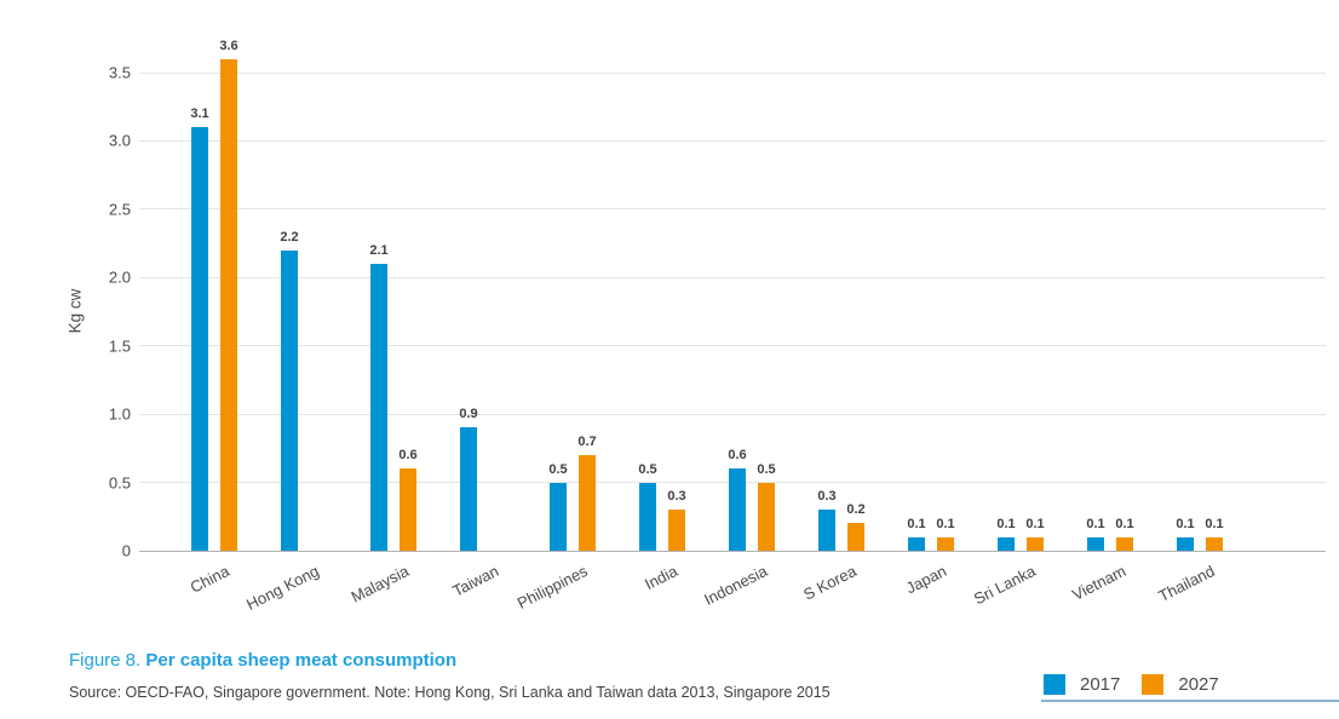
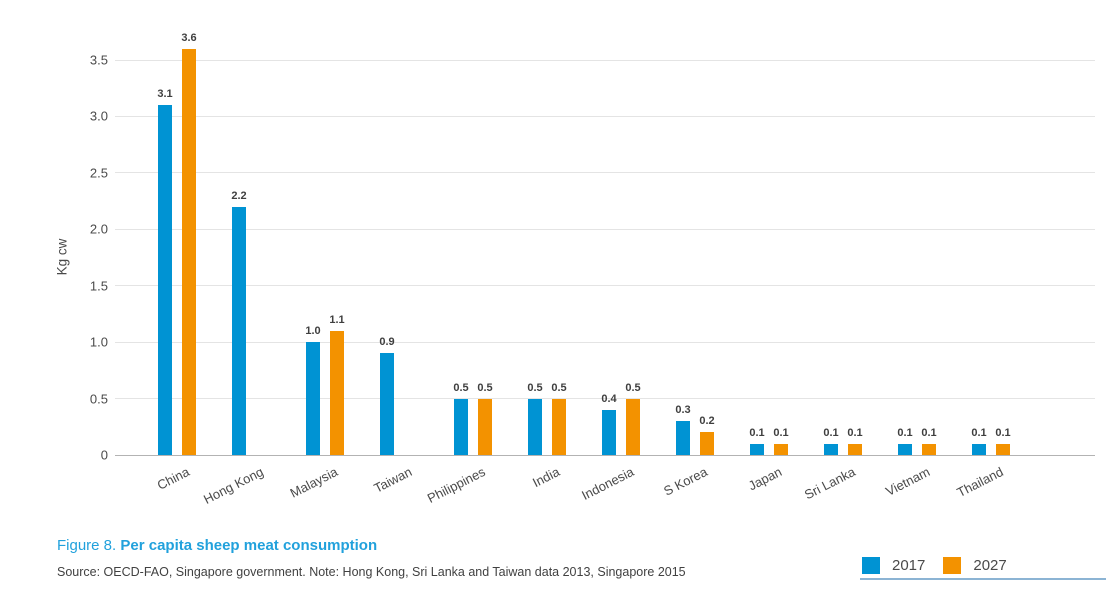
2017/Malaysia: 2.1 -> 1.0
2027/Malaysia: 0.6 -> 1.1
2027/Philippines: 0.7 -> 0.5
2027/India: 0.3 -> 0.5
2017/Indonesia: 0.6 -> 0.4
